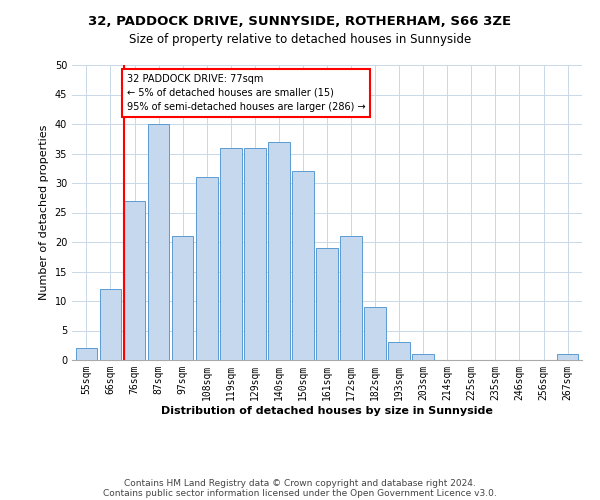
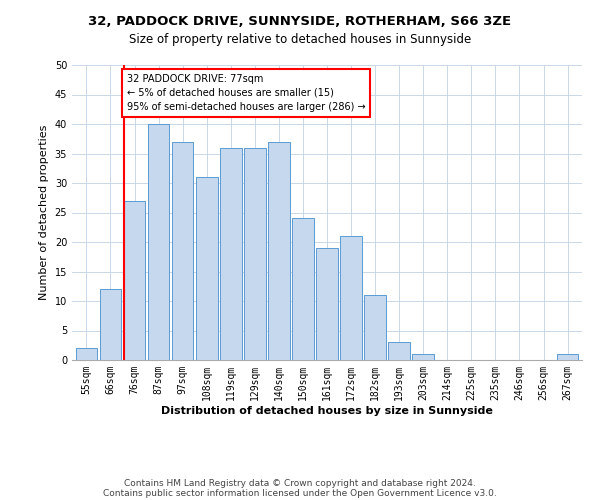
97sqm: 21 -> 37
150sqm: 32 -> 24
182sqm: 9 -> 11
